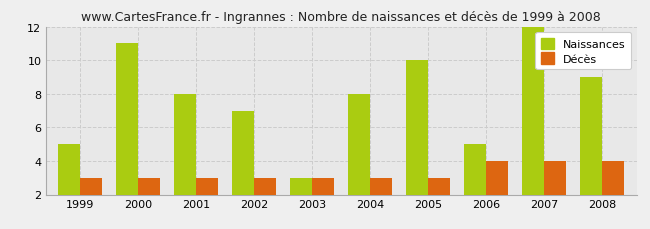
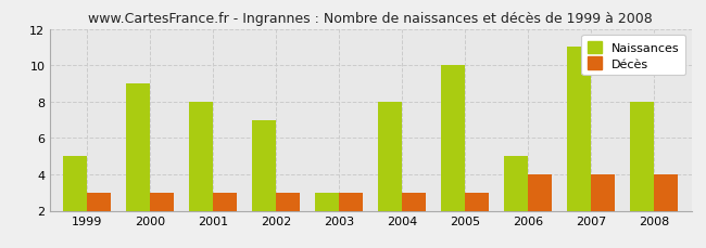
Naissances/2000: 11 -> 9
Naissances/2007: 12 -> 11
Naissances/2008: 9 -> 8
